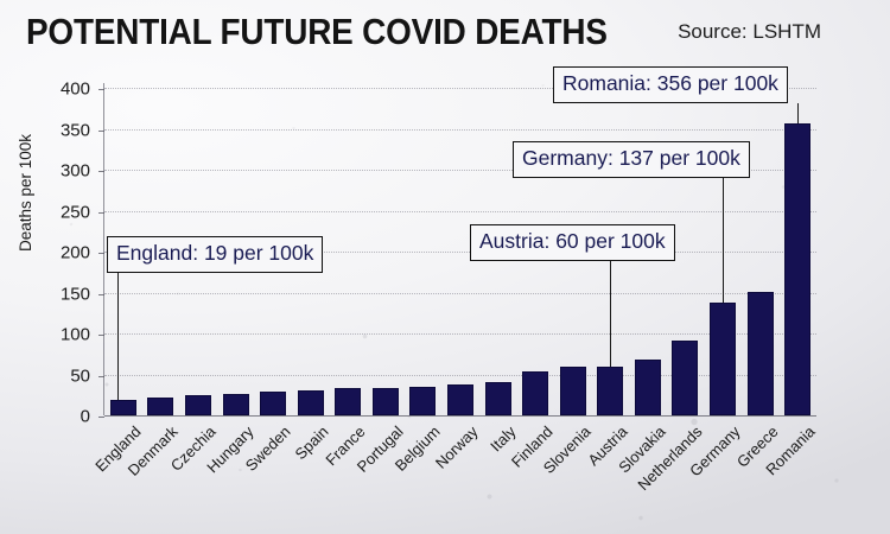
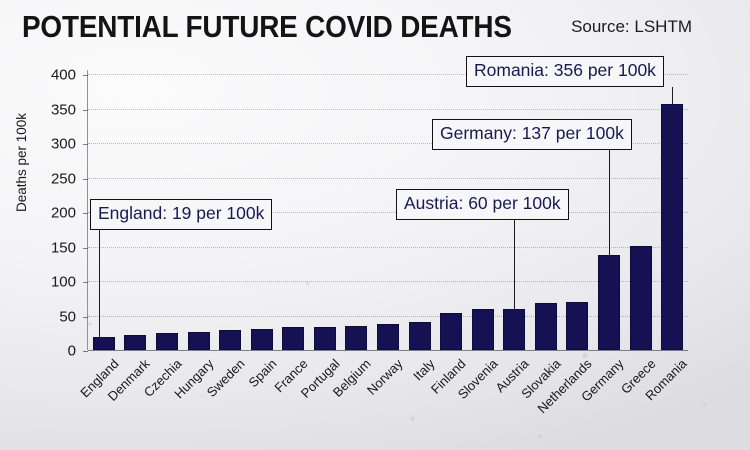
Netherlands: 90 -> 70
